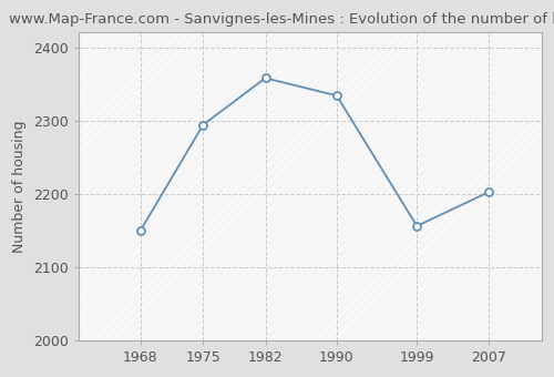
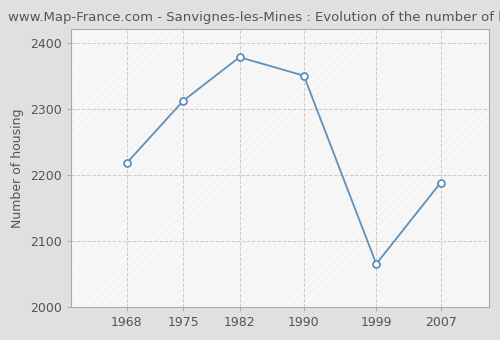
1968: 2150 -> 2218
1975: 2294 -> 2312
1982: 2358 -> 2378
1990: 2334 -> 2350
1999: 2156 -> 2065
2007: 2202 -> 2188
